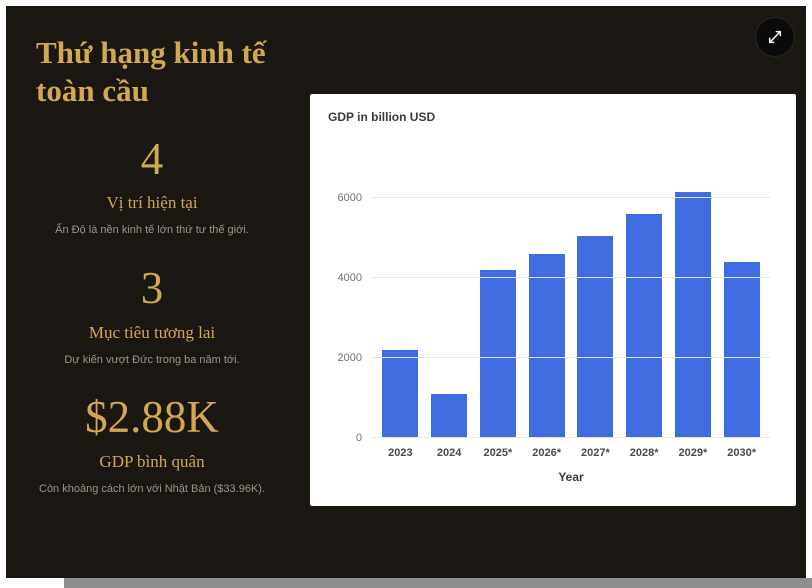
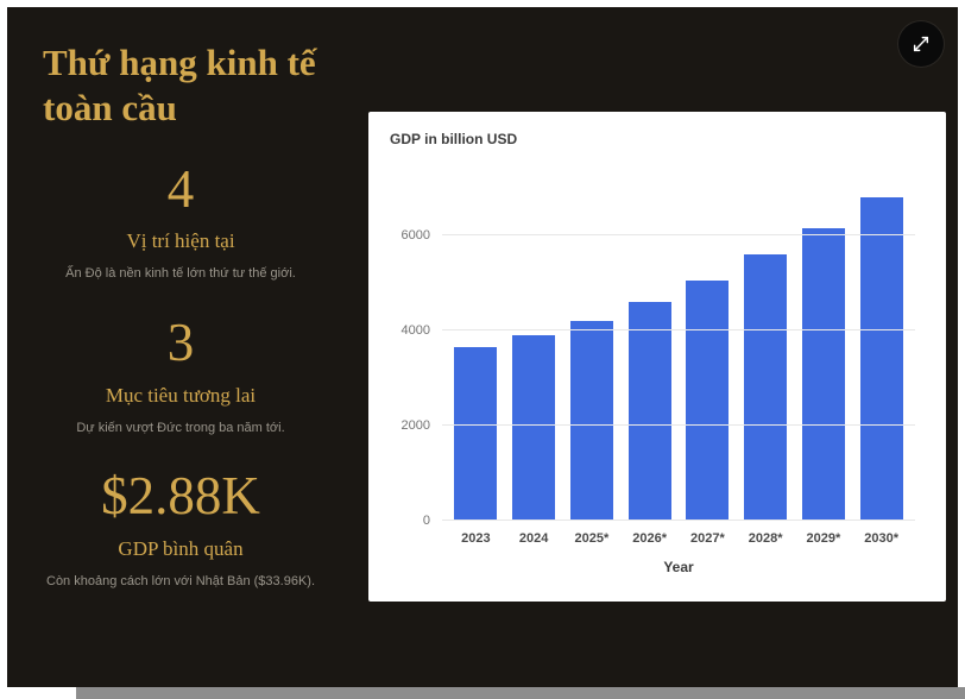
2023: 2200 -> 3600
2024: 1100 -> 3900
2030*: 4400 -> 6800
